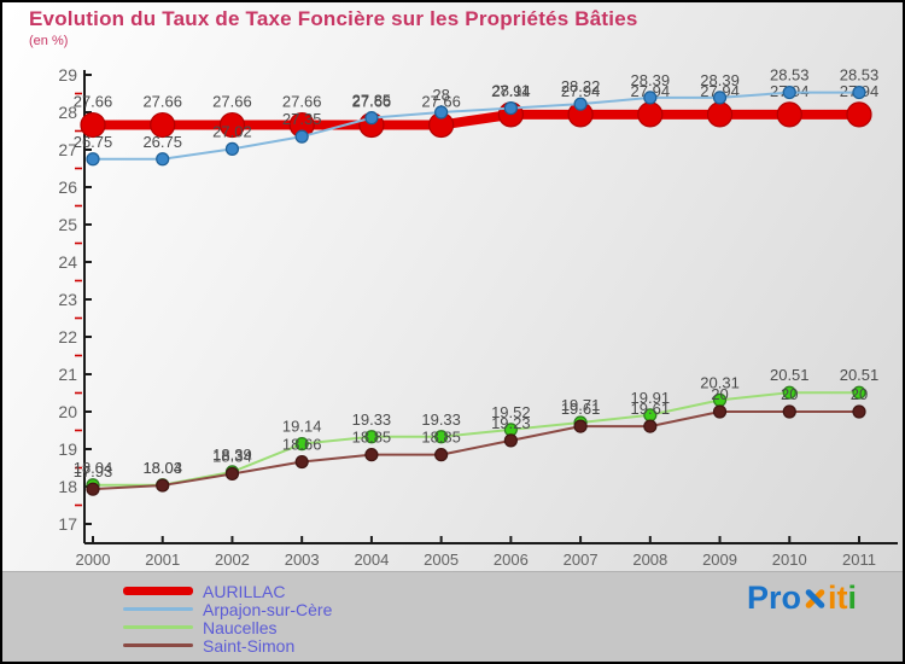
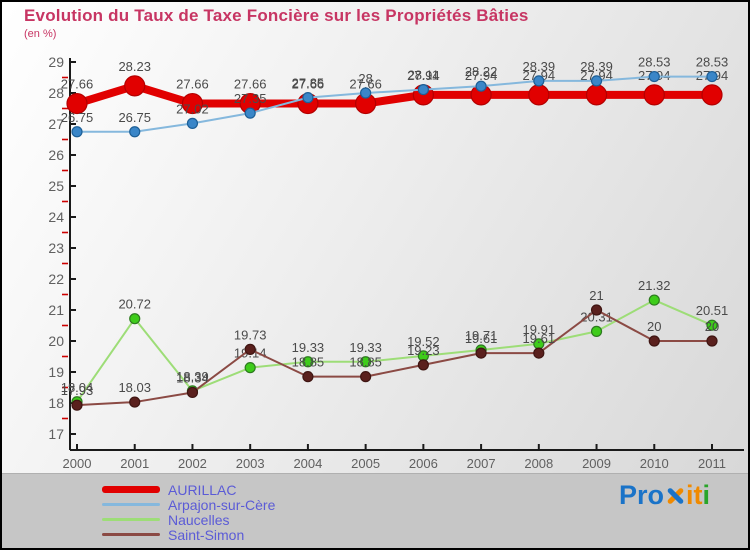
AURILLAC/2001: 27.66 -> 28.23
Naucelles/2001: 18.04 -> 20.72
Saint-Simon/2003: 18.66 -> 19.73
Saint-Simon/2009: 20 -> 21
Naucelles/2010: 20.51 -> 21.32
